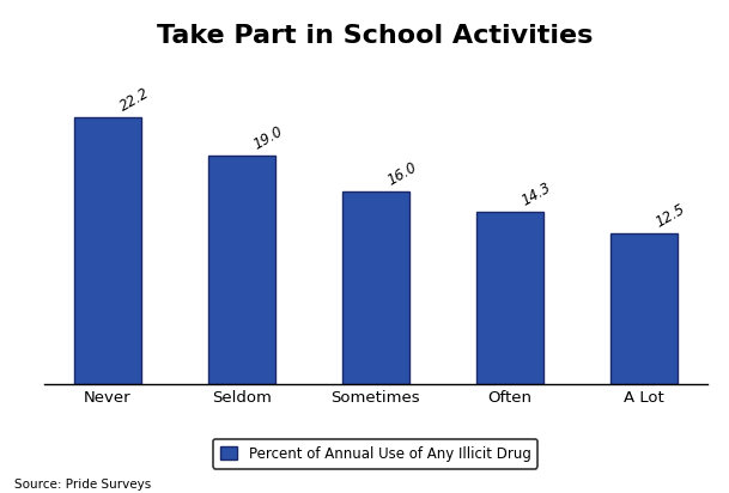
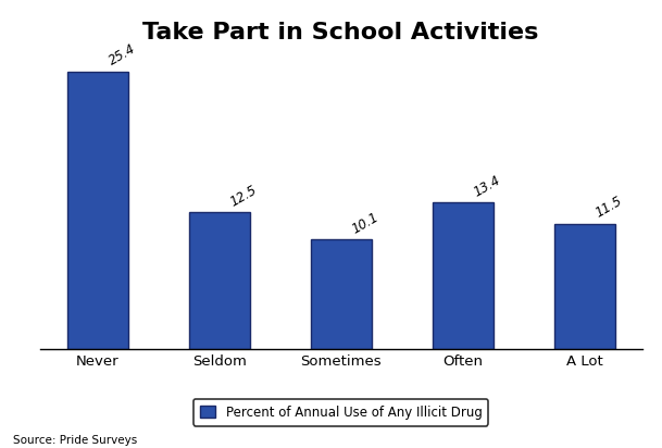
Never: 22.2 -> 25.4
Seldom: 19.0 -> 12.5
Sometimes: 16.0 -> 10.1
Often: 14.3 -> 13.4
A Lot: 12.5 -> 11.5
